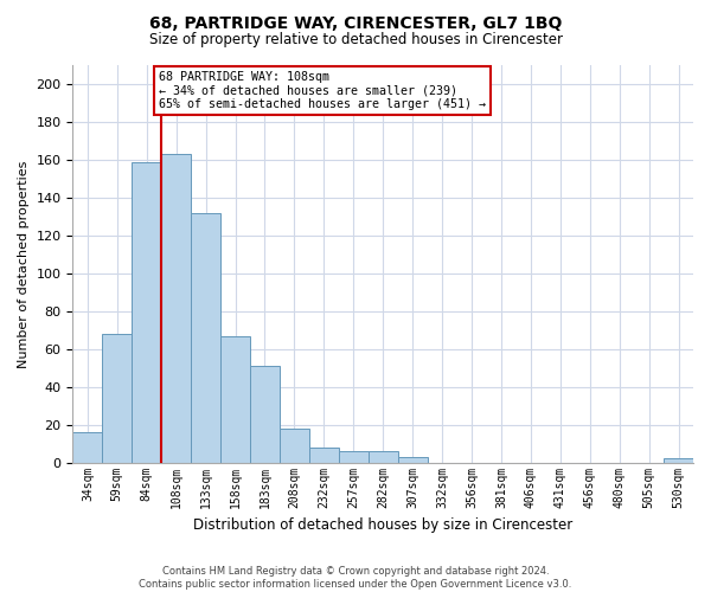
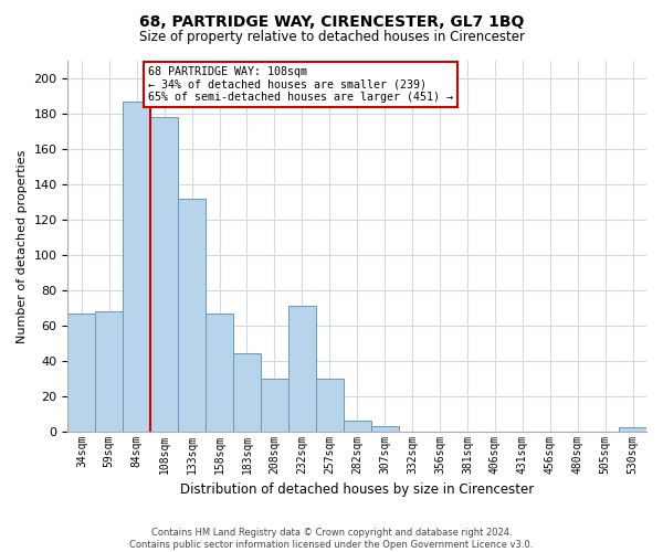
34sqm: 16 -> 67
84sqm: 159 -> 187
108sqm: 163 -> 178
183sqm: 51 -> 44
208sqm: 18 -> 30
232sqm: 8 -> 71
257sqm: 6 -> 30
